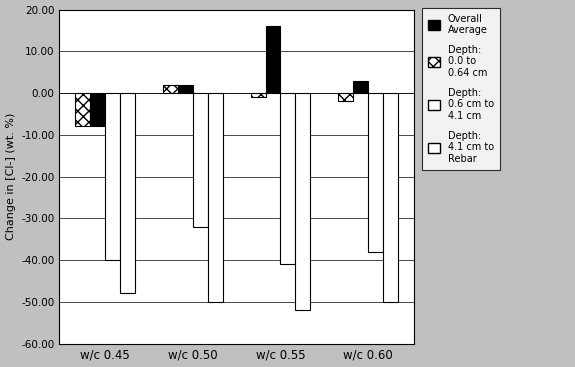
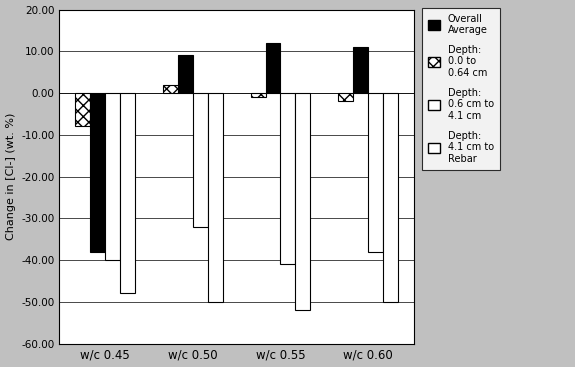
Overall Average/w/c 0.45: -8 -> -38
Overall Average/w/c 0.50: 2 -> 9
Overall Average/w/c 0.55: 16 -> 12
Overall Average/w/c 0.60: 3 -> 11
